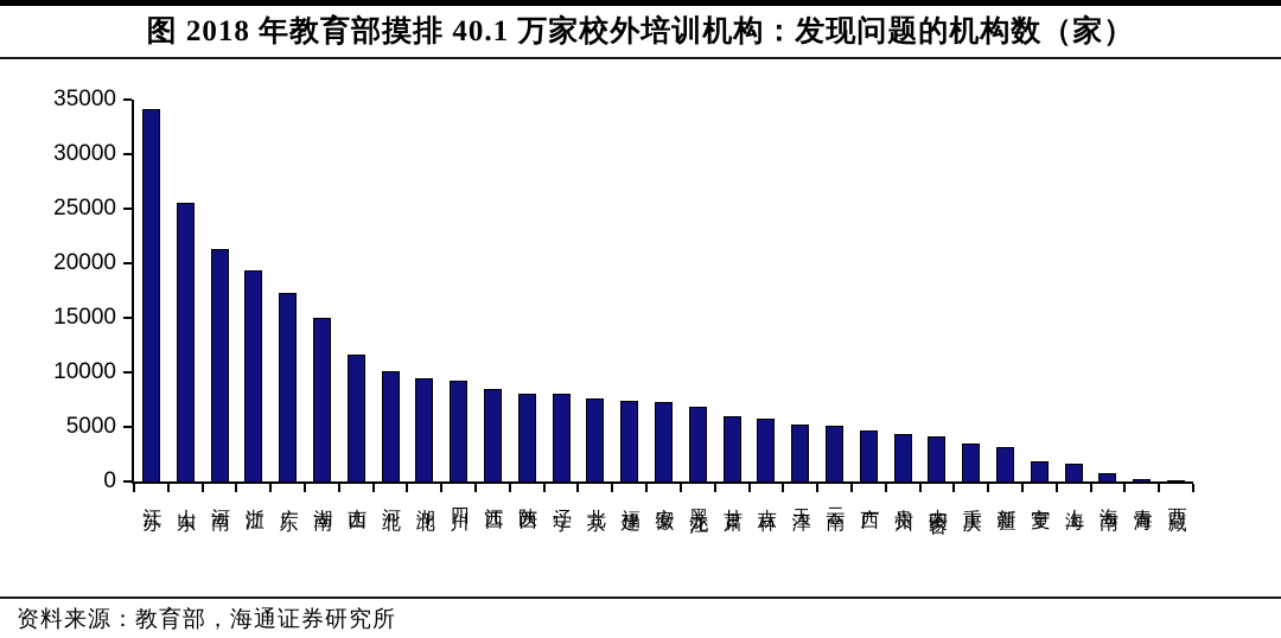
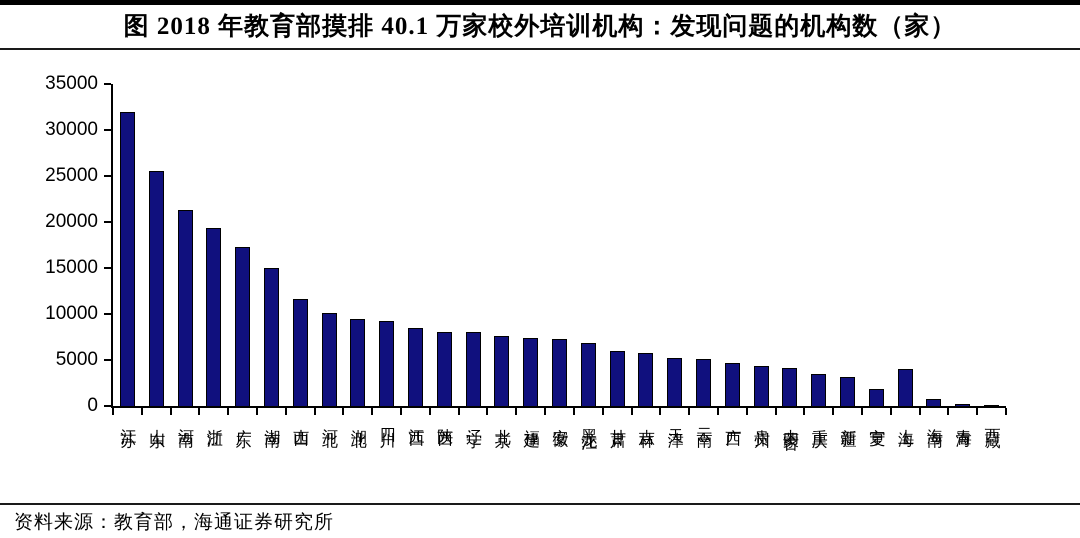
江苏: 34000 -> 32000
上海: 2000 -> 4000
